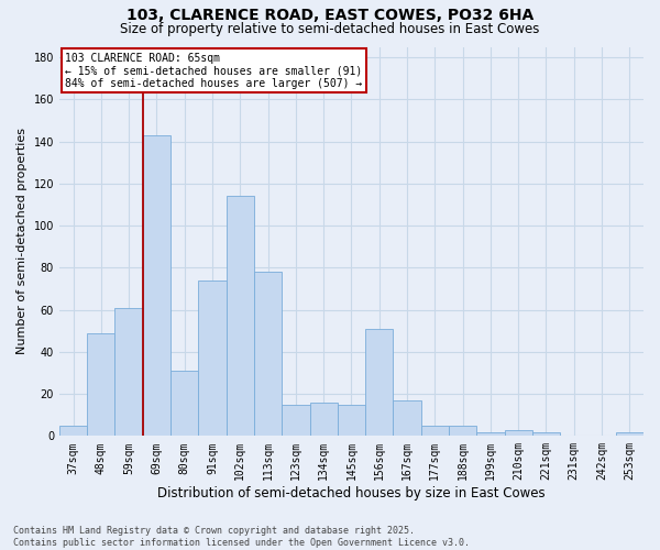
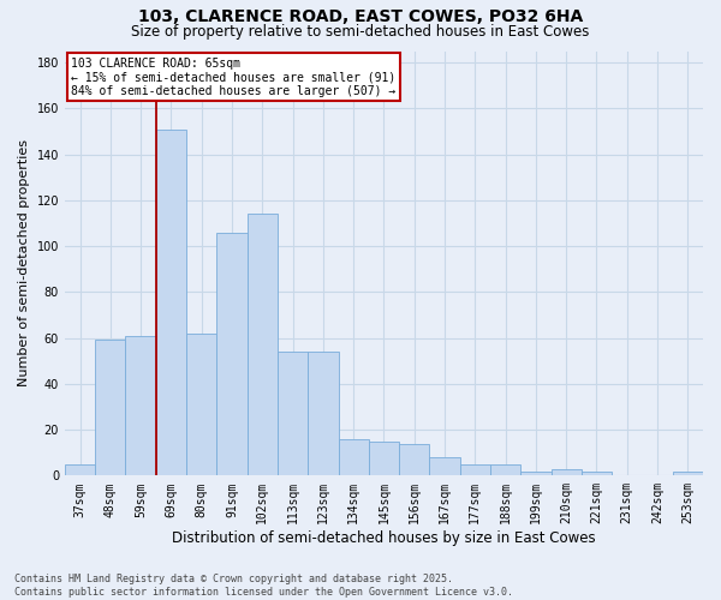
48sqm: 49 -> 59
69sqm: 143 -> 151
80sqm: 31 -> 62
91sqm: 74 -> 106
113sqm: 78 -> 54
123sqm: 15 -> 54
156sqm: 51 -> 14
167sqm: 17 -> 8
